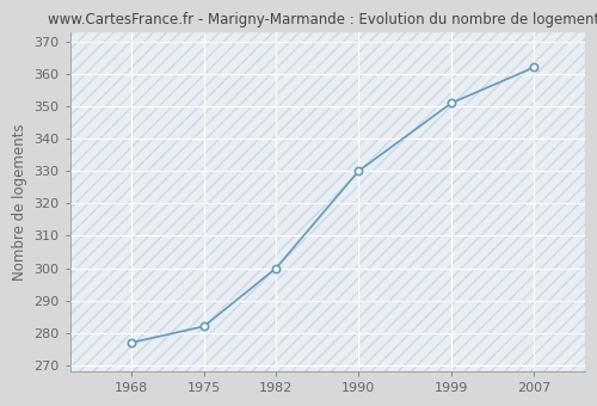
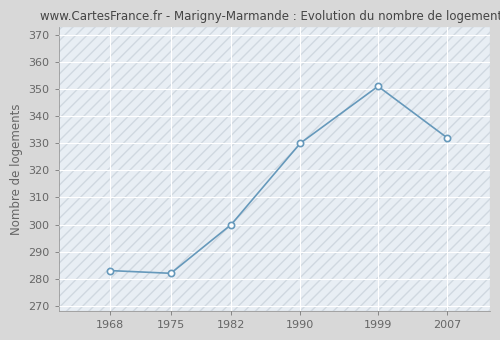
1968: 277 -> 283
2007: 362 -> 332
